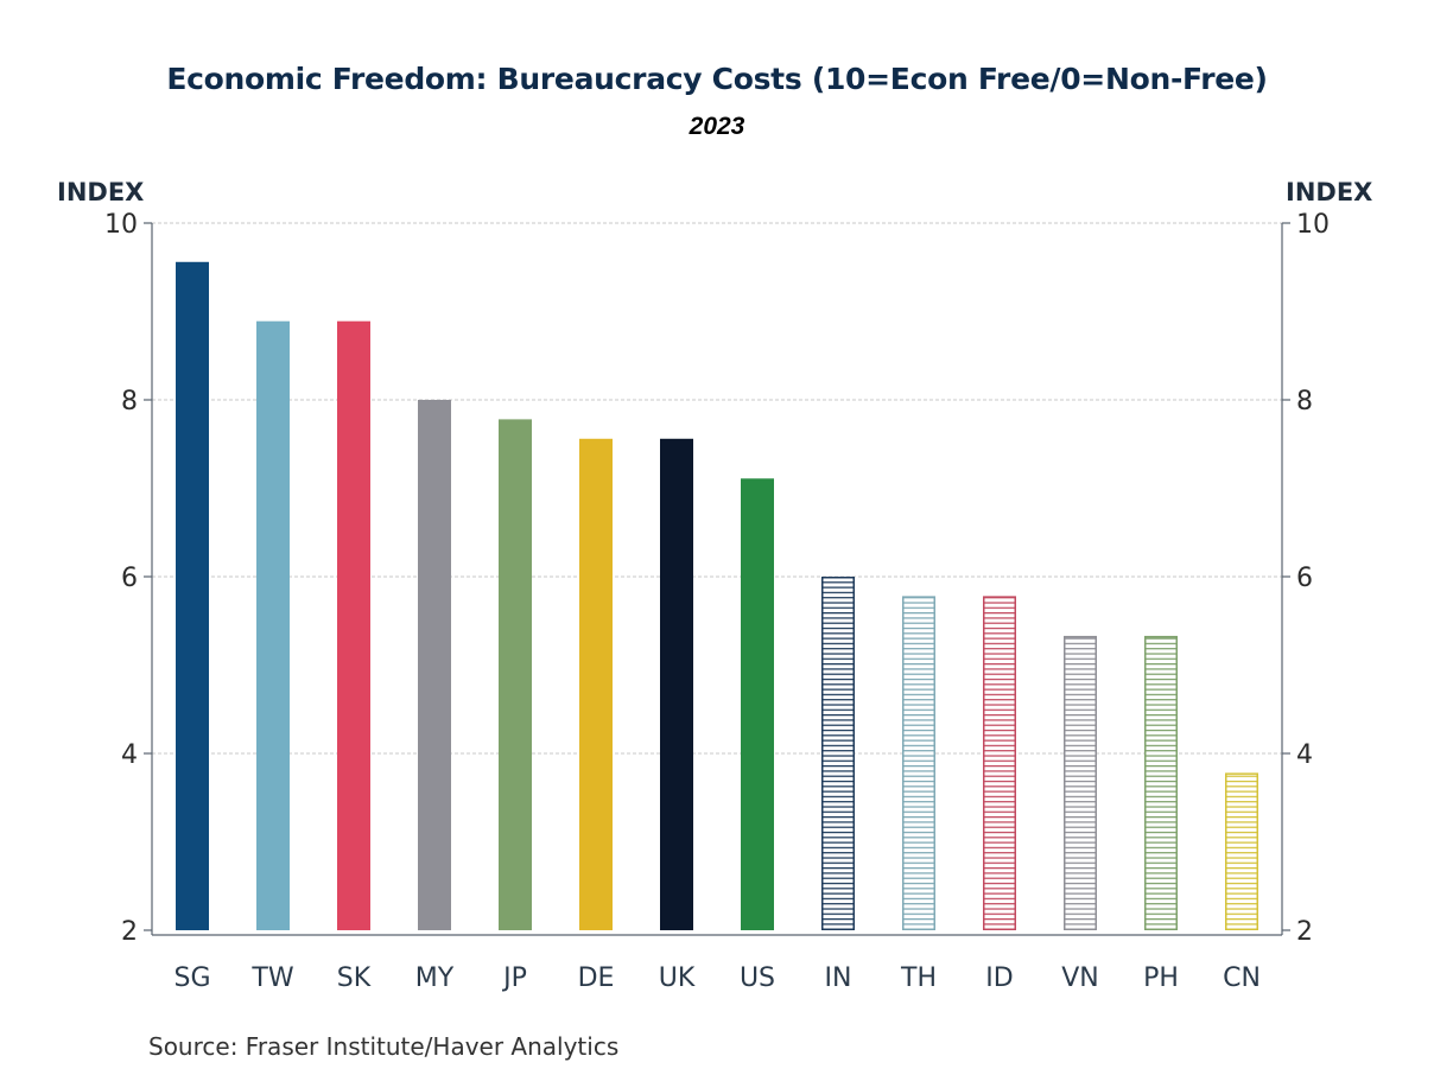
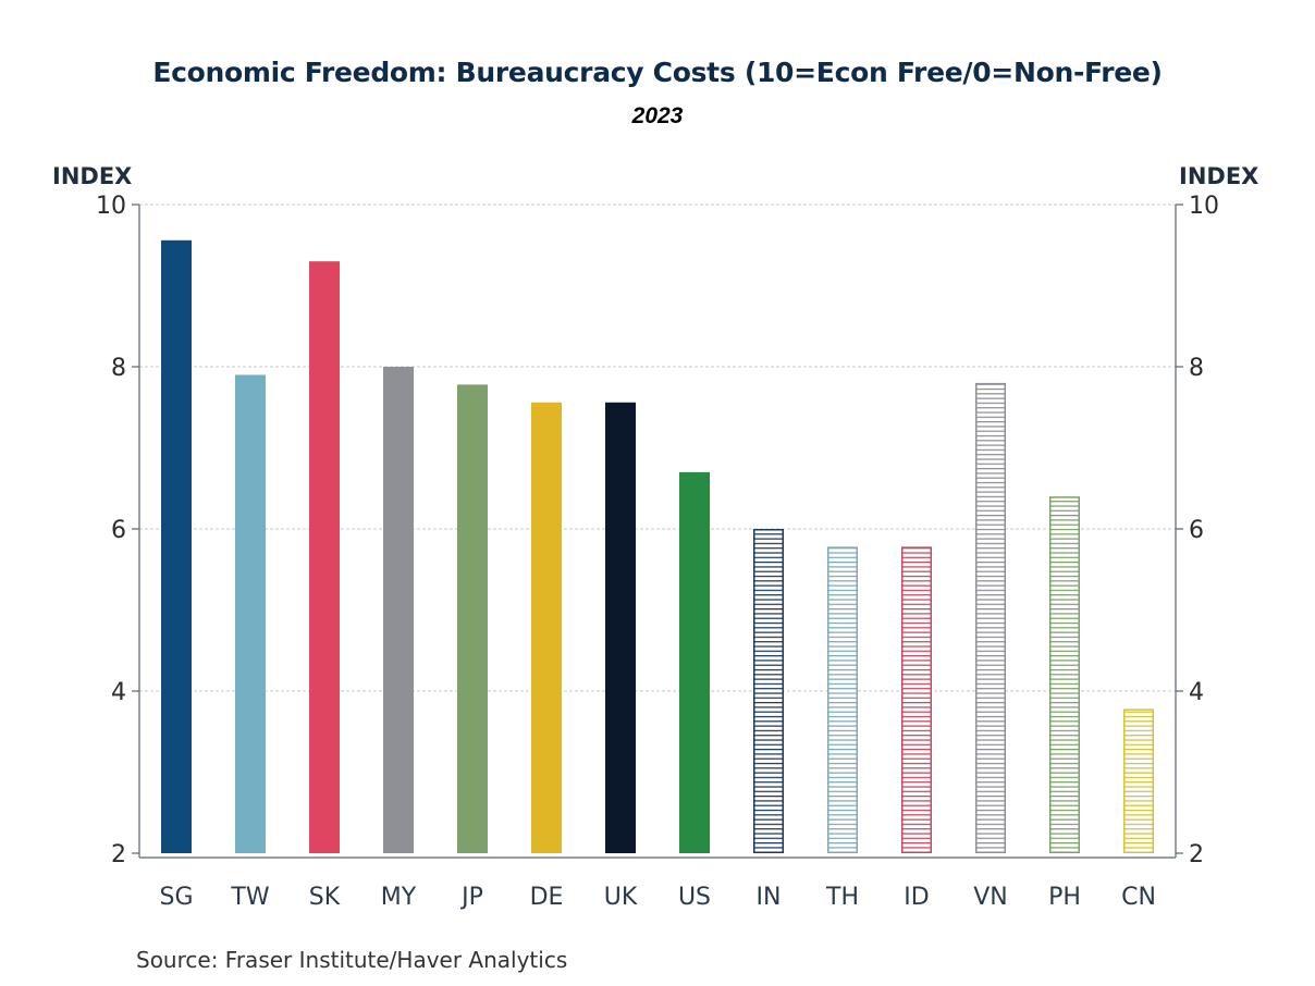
TW: 8.9 -> 7.9
SK: 8.9 -> 9.3
US: 7.1 -> 6.7
VN: 5.3 -> 7.8
PH: 5.3 -> 6.4
